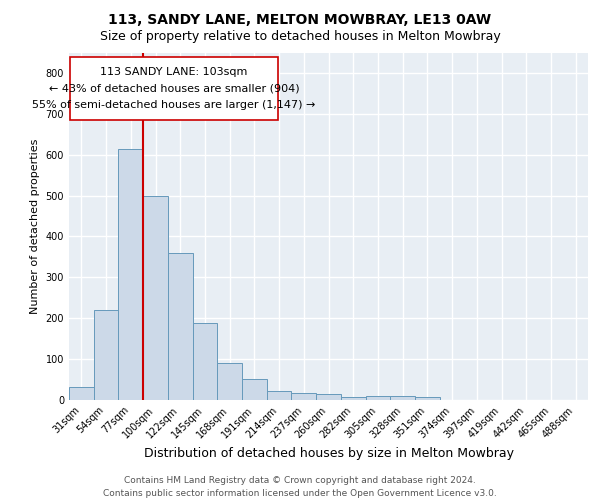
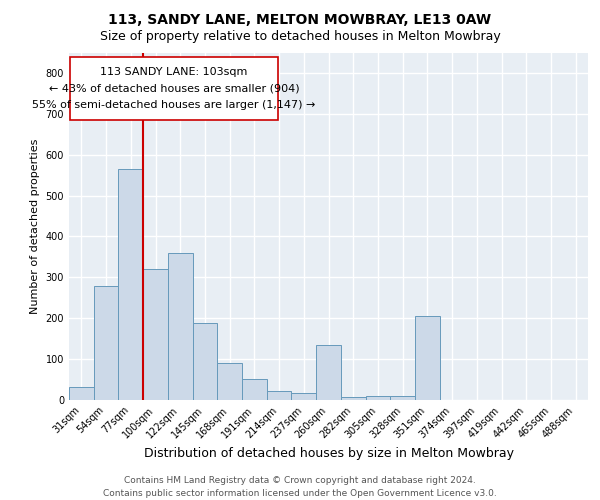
54sqm: 220 -> 280
77sqm: 615 -> 565
100sqm: 500 -> 320
260sqm: 14 -> 135
351sqm: 7 -> 205
